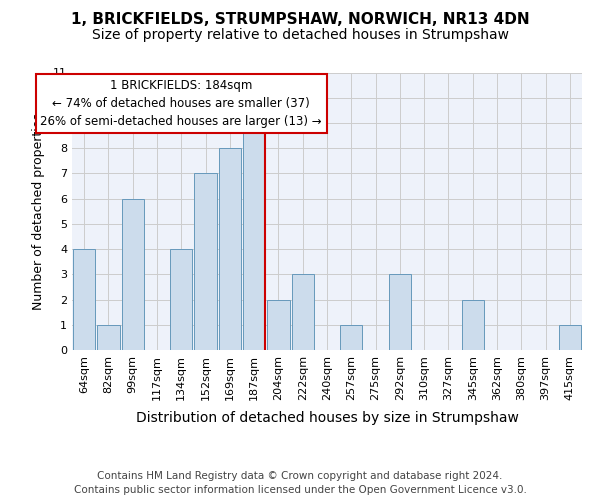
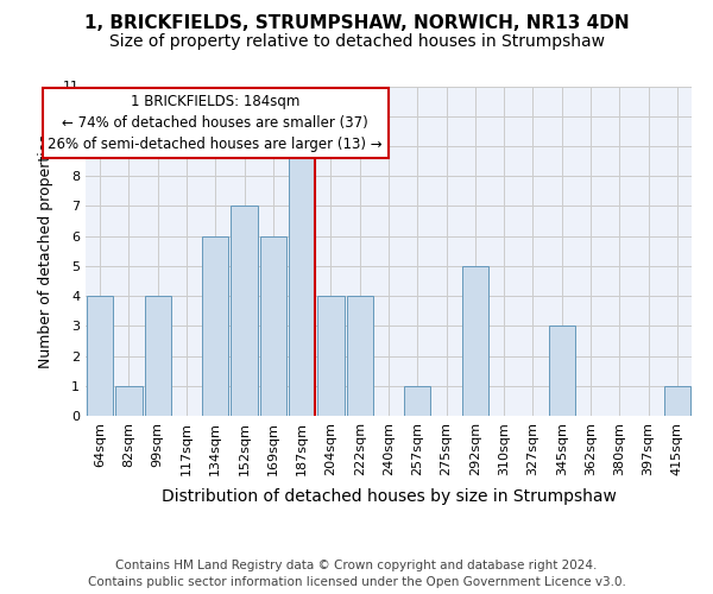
99sqm: 6 -> 4
134sqm: 4 -> 6
169sqm: 8 -> 6
204sqm: 2 -> 4
222sqm: 3 -> 4
292sqm: 3 -> 5
345sqm: 2 -> 3
